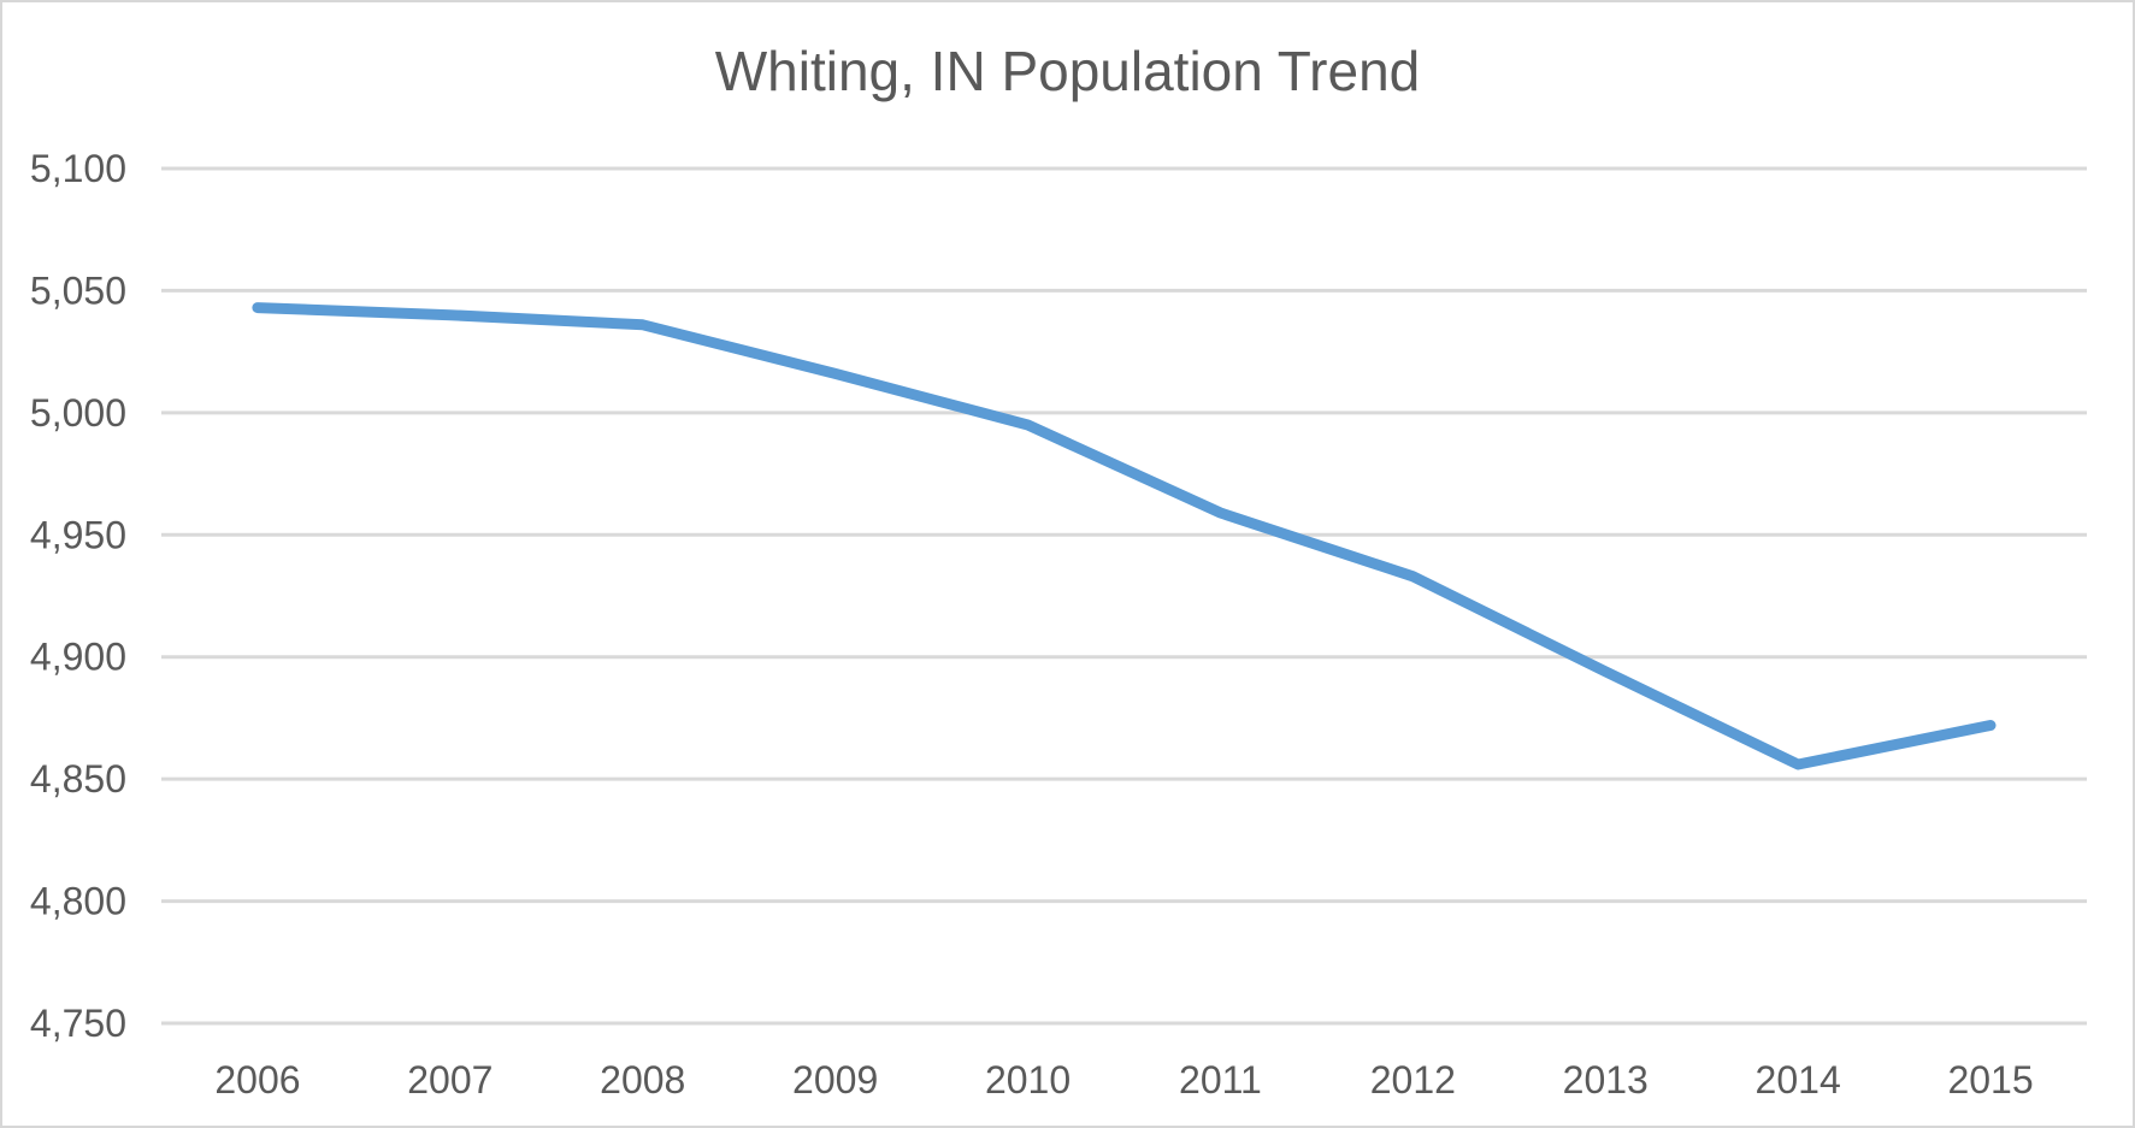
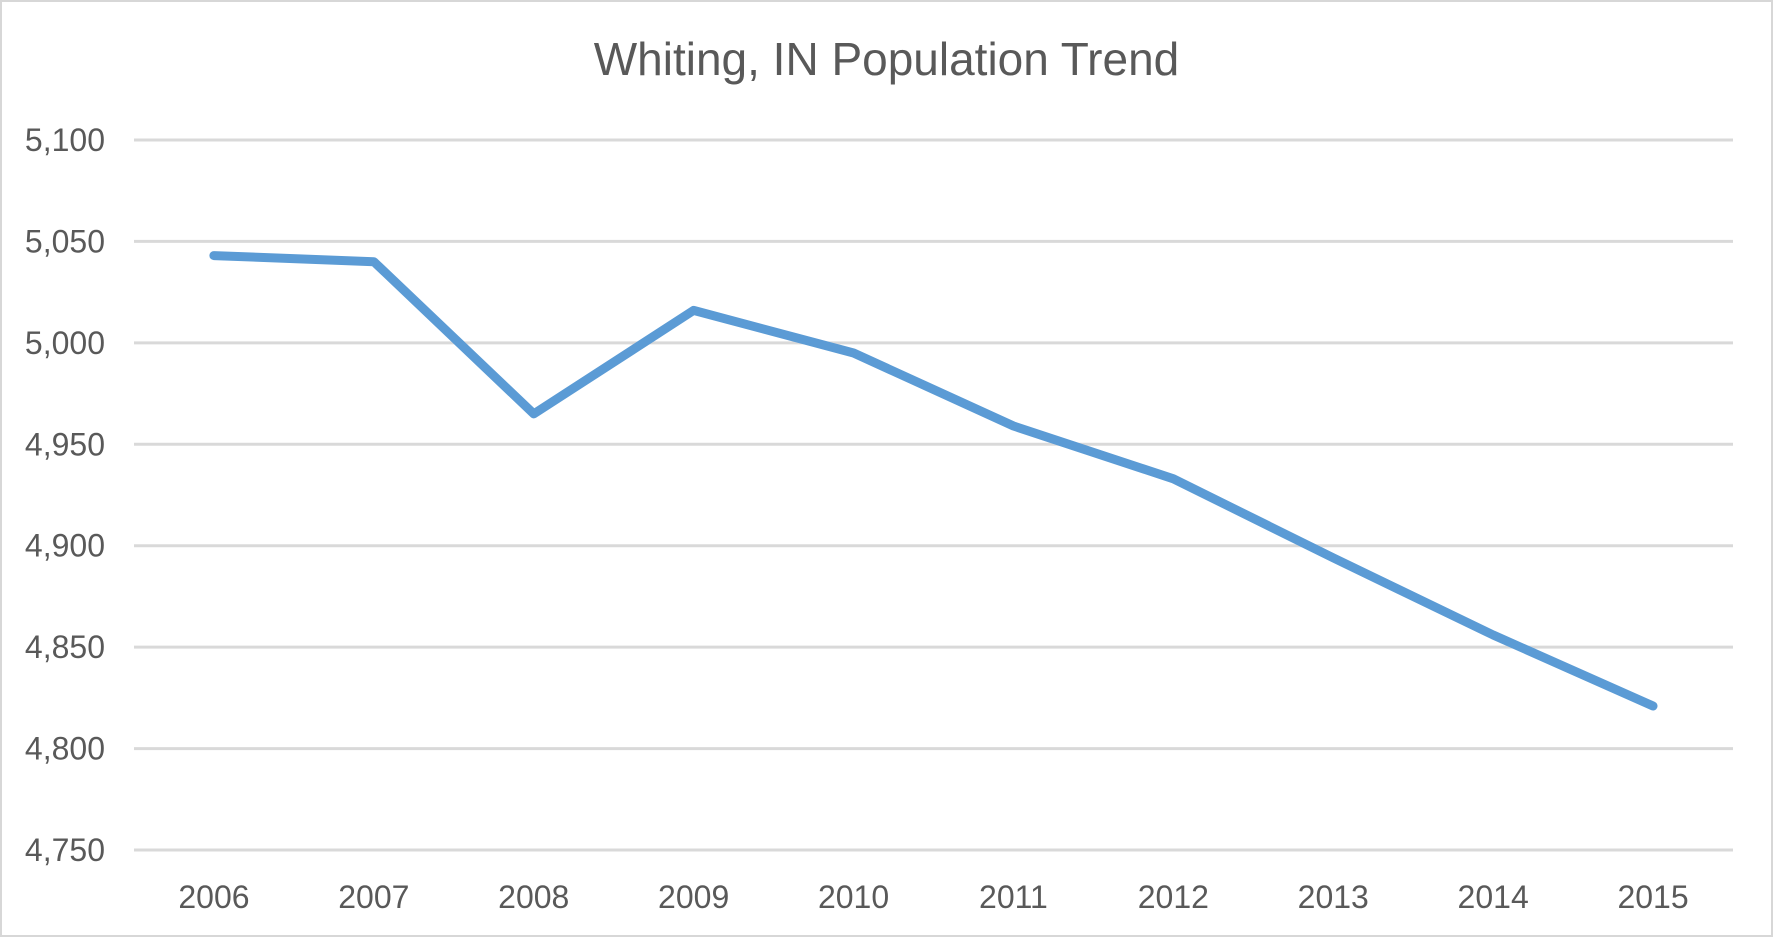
2008: 5036 -> 4965
2015: 4872 -> 4821
